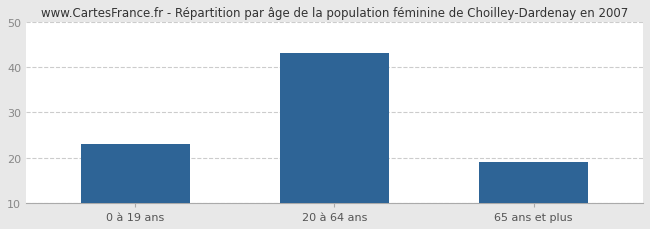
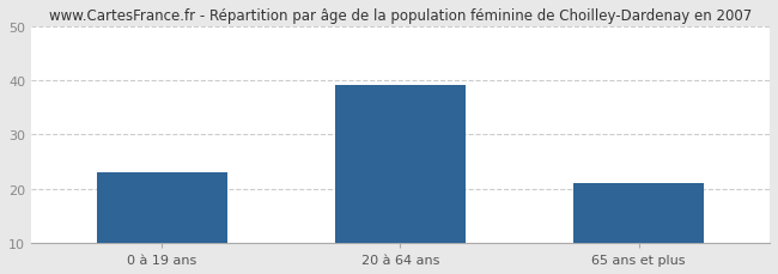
20 à 64 ans: 43 -> 39
65 ans et plus: 19 -> 21
